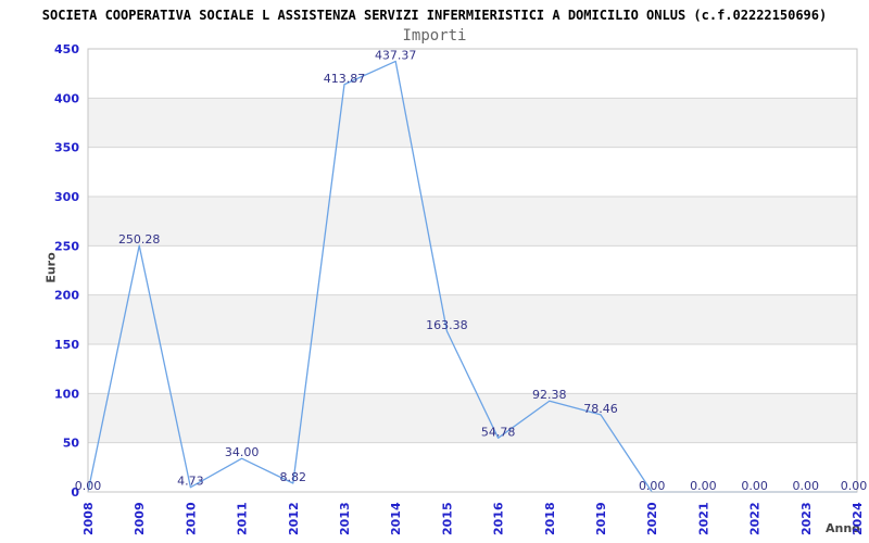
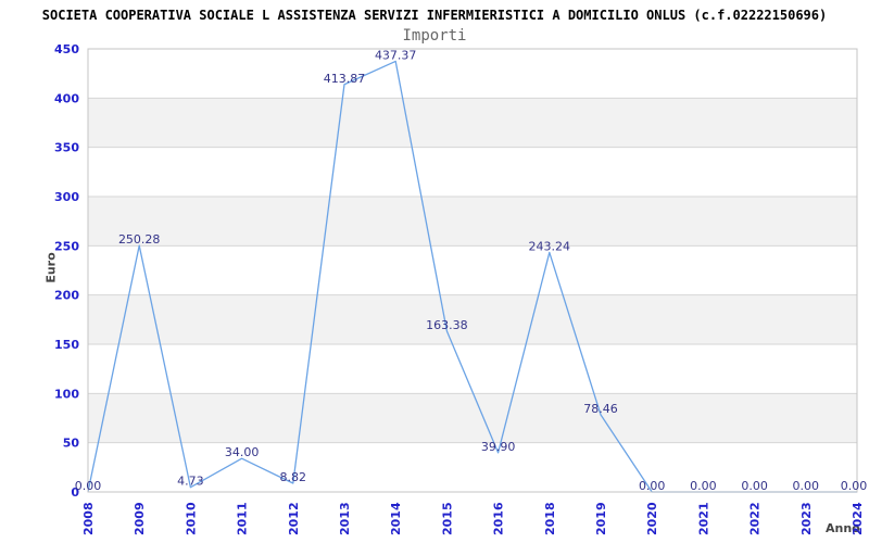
2016: 54.78 -> 39.90
2018: 92.38 -> 243.24
